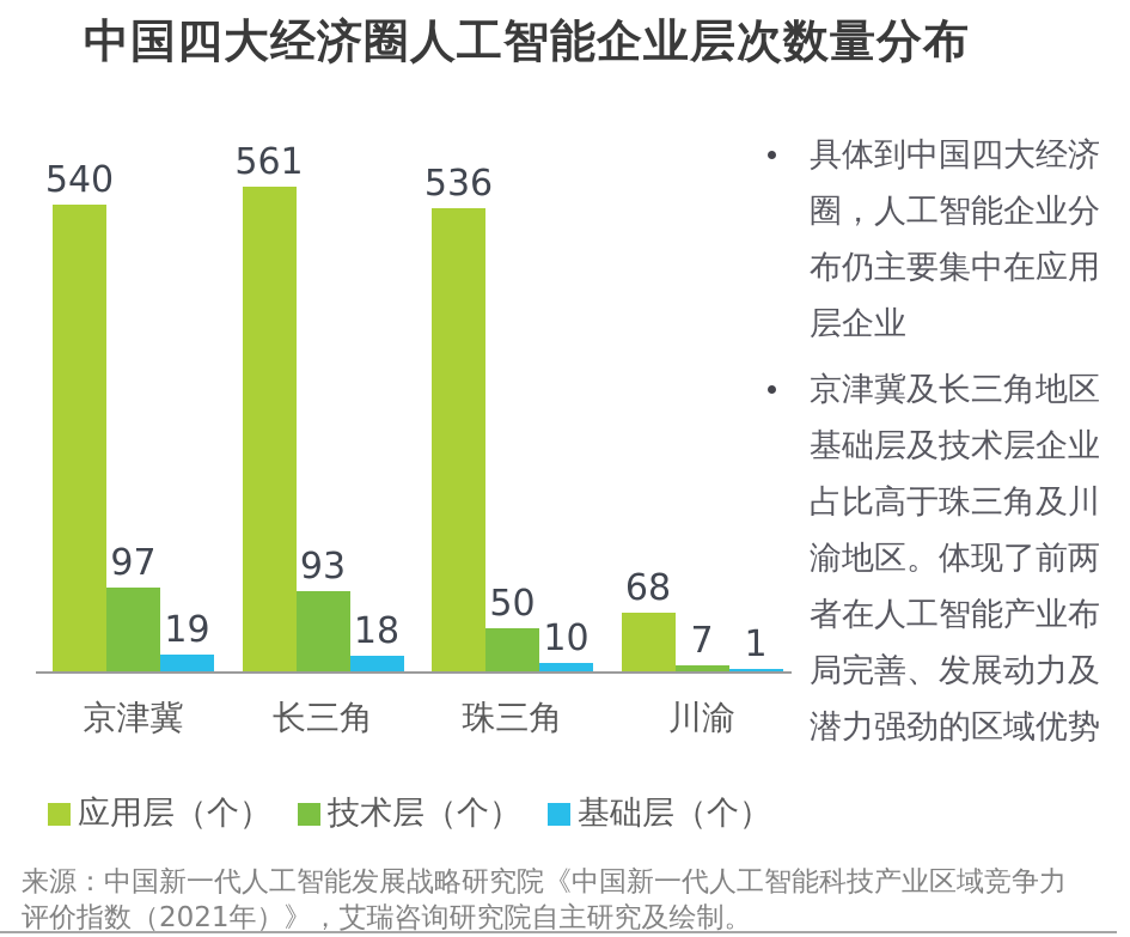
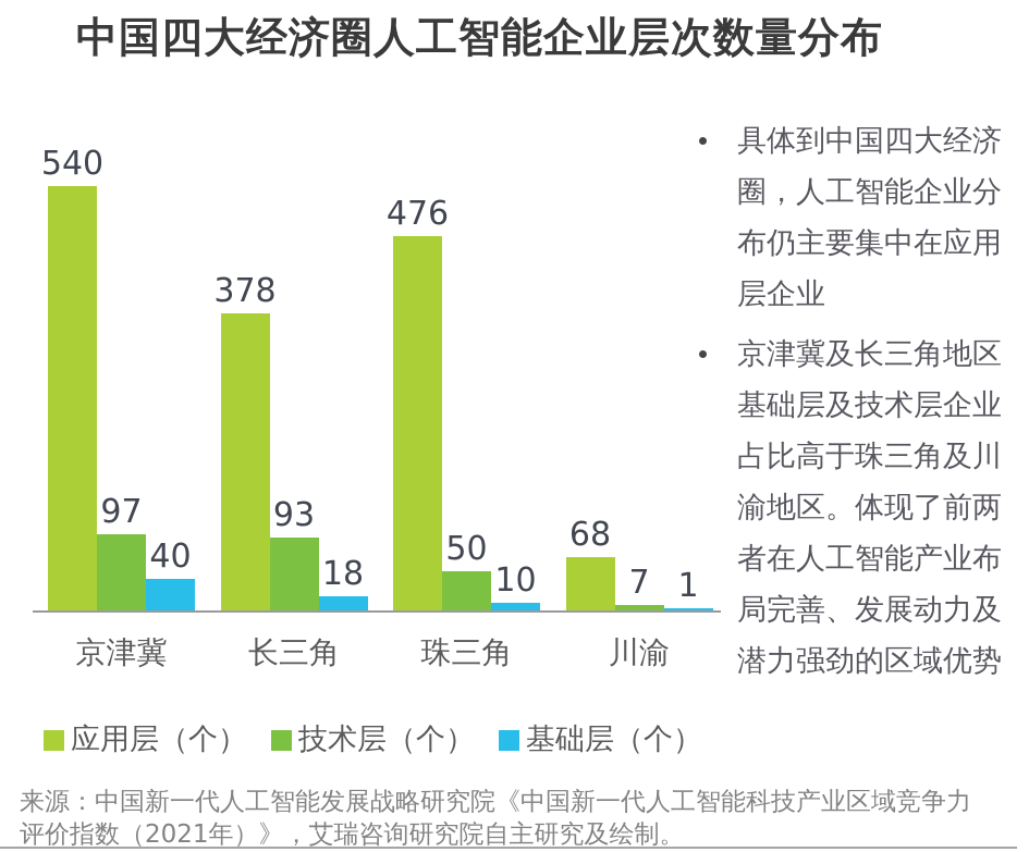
基础层（个）/京津冀: 19 -> 40
应用层（个）/长三角: 561 -> 378
应用层（个）/珠三角: 536 -> 476
